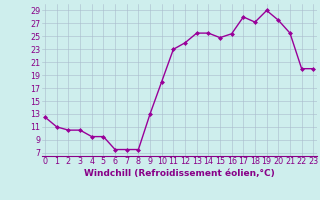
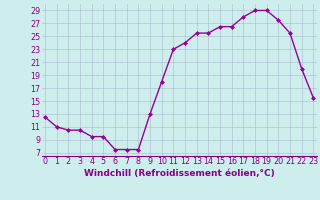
15: 24.8 -> 26.5
16: 25.4 -> 26.5
18: 27.2 -> 29.0
23: 20.0 -> 15.5
